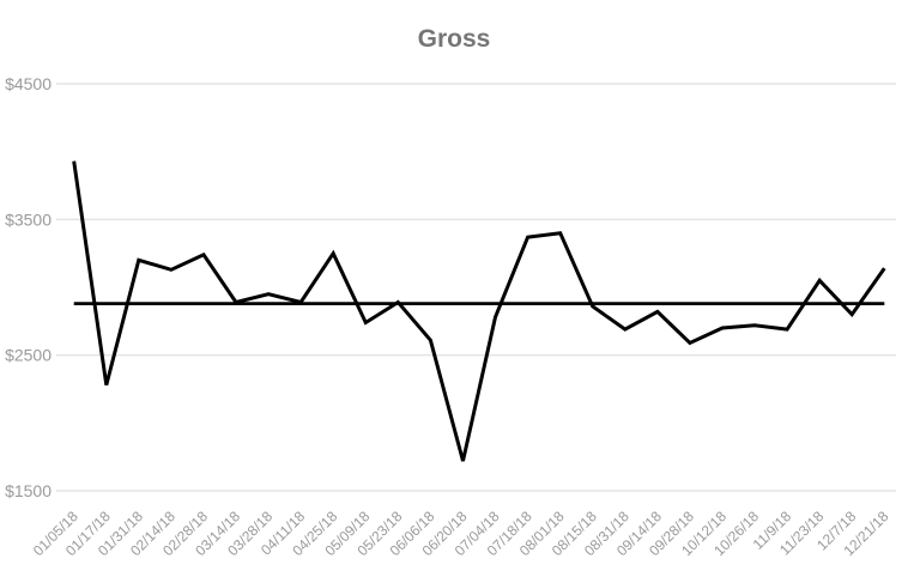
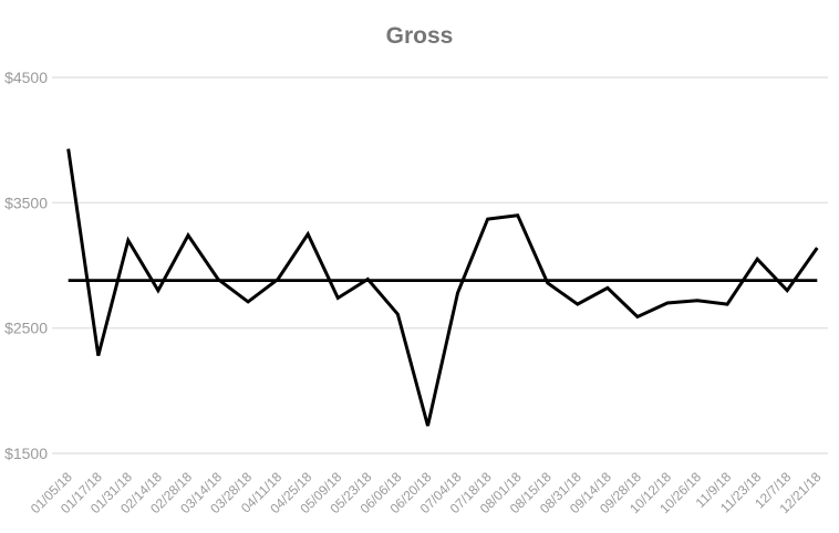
02/14/18: $3130 -> $2800
03/28/18: $2950 -> $2710
